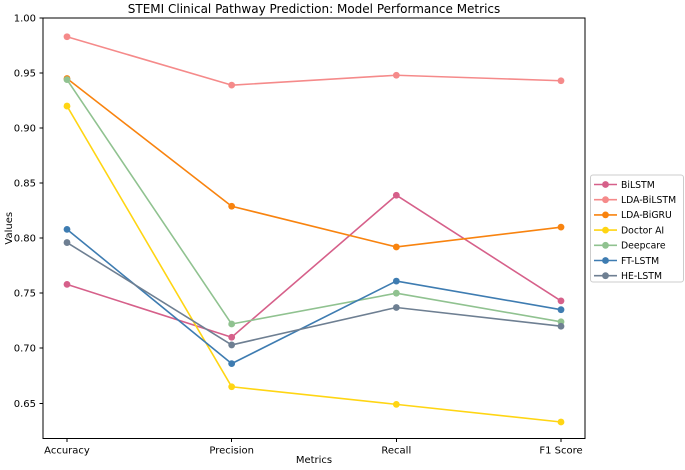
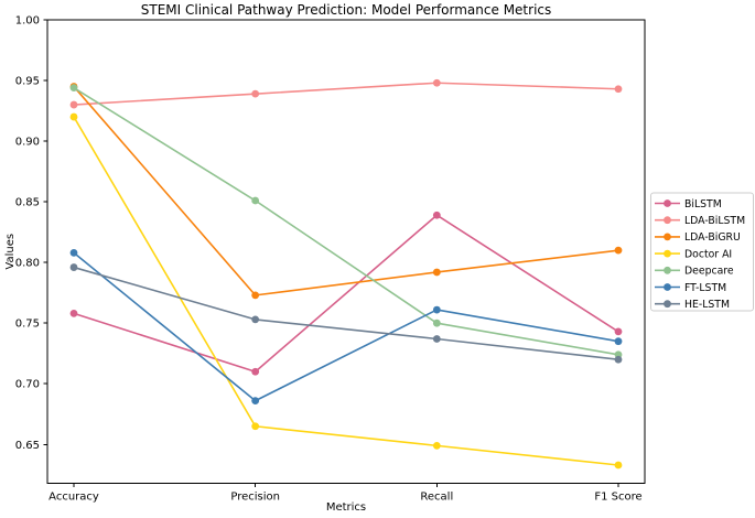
LDA-BiLSTM/Accuracy: 0.983 -> 0.930
LDA-BiGRU/Precision: 0.829 -> 0.773
Deepcare/Precision: 0.722 -> 0.851
HE-LSTM/Precision: 0.703 -> 0.753
